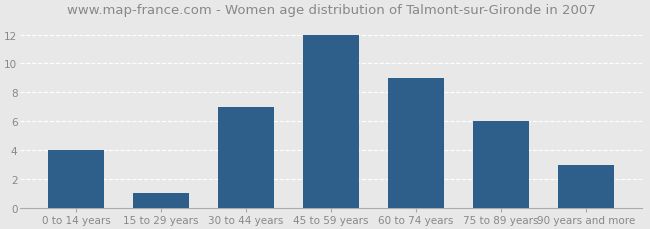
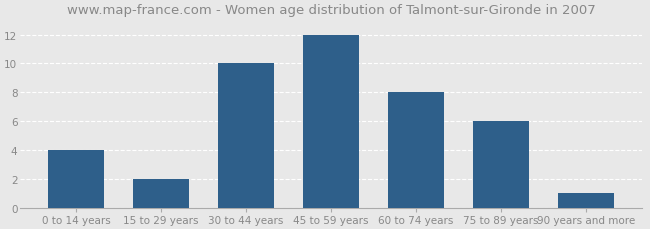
15 to 29 years: 1 -> 2
30 to 44 years: 7 -> 10
60 to 74 years: 9 -> 8
90 years and more: 3 -> 1
